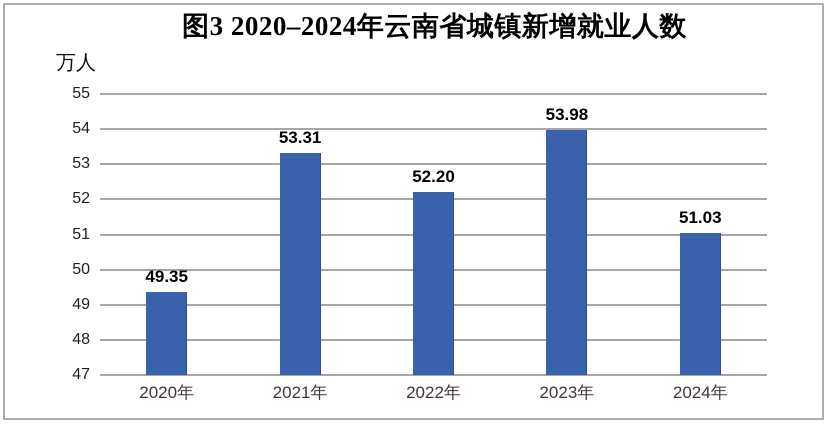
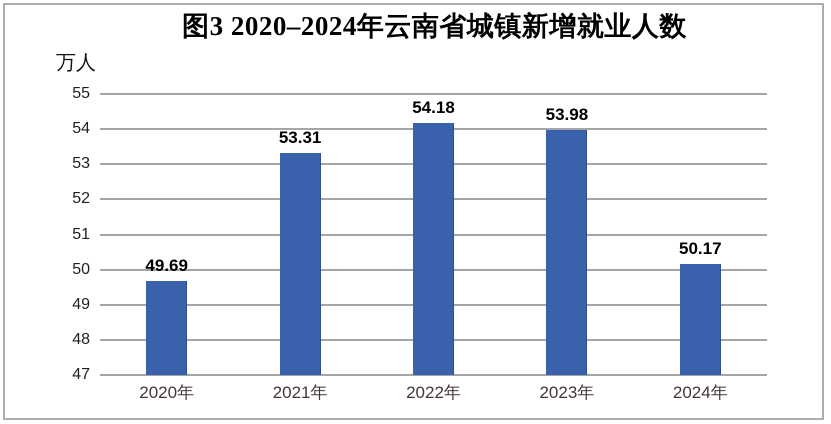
2020年: 49.35 -> 49.69
2022年: 52.20 -> 54.18
2024年: 51.03 -> 50.17
